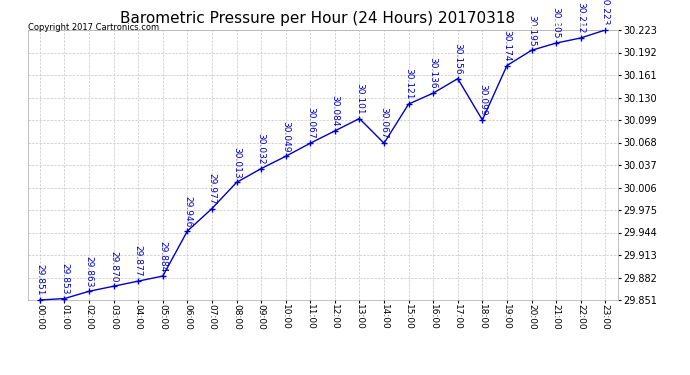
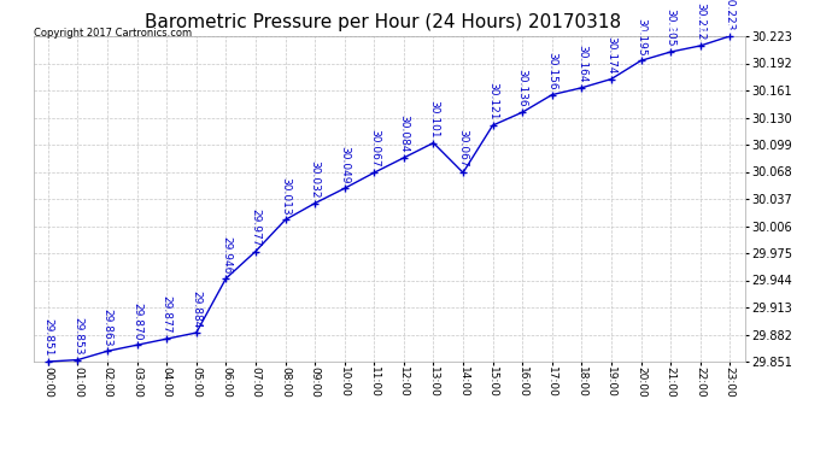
18:00: 30.099 -> 30.164
